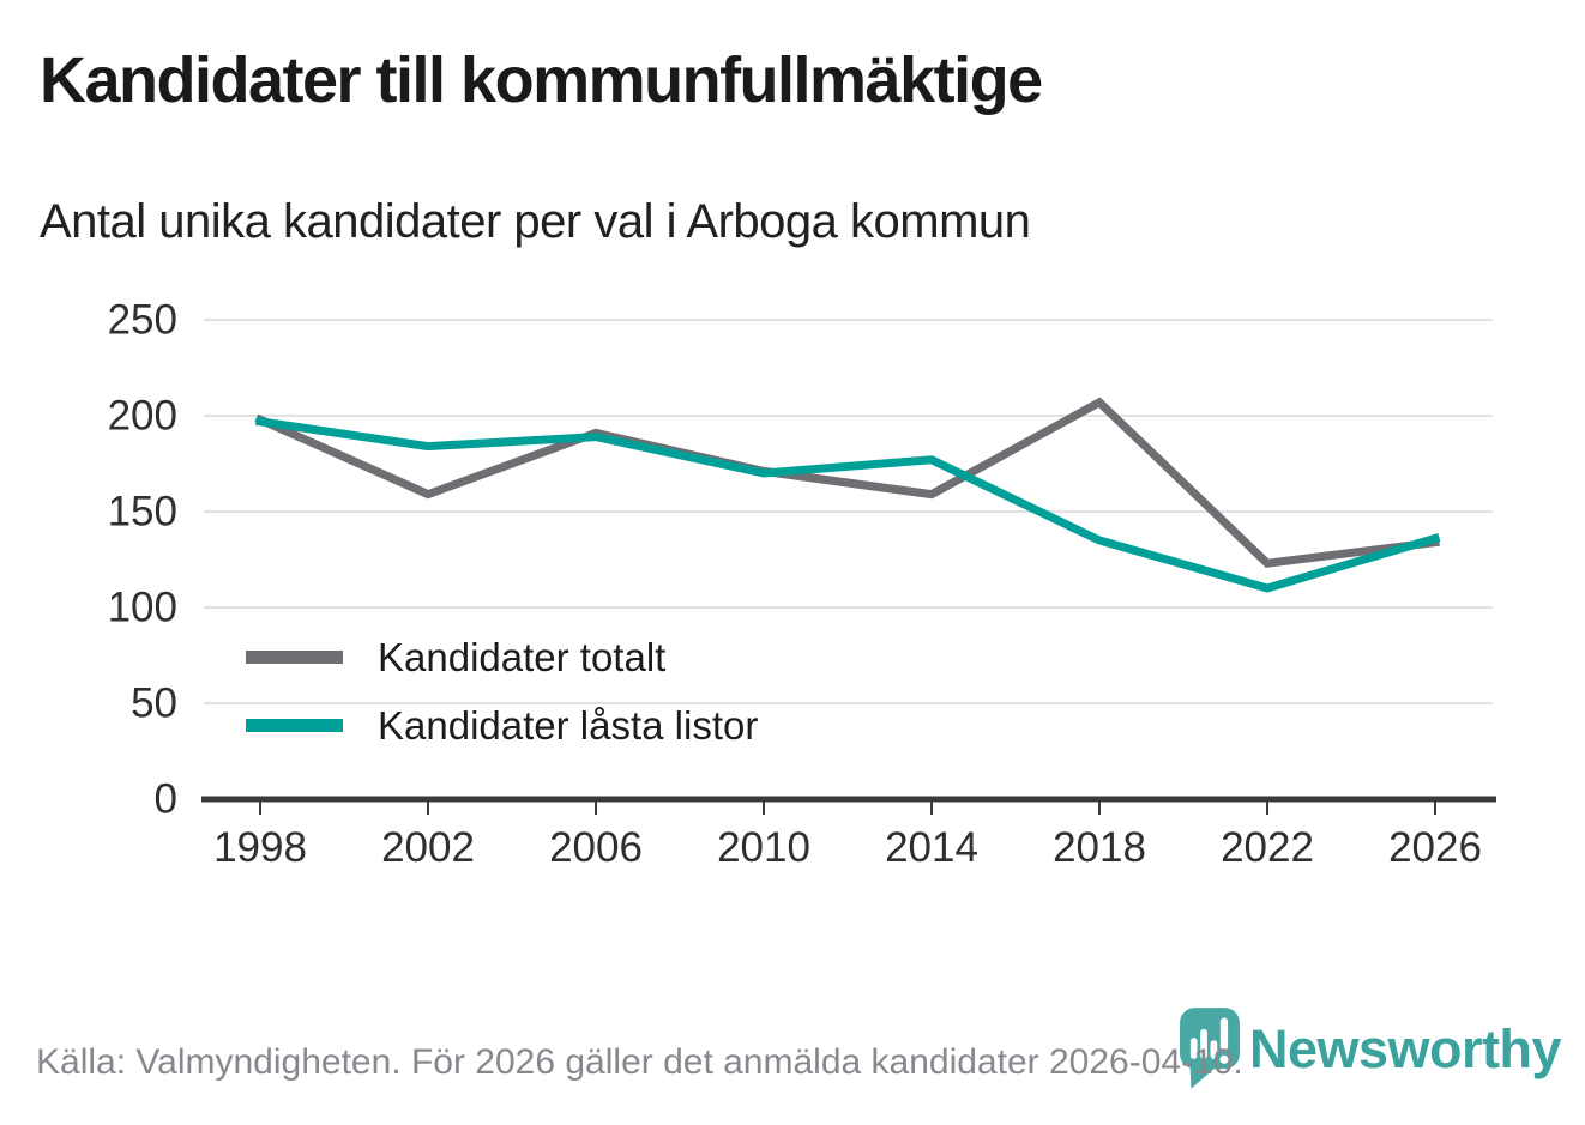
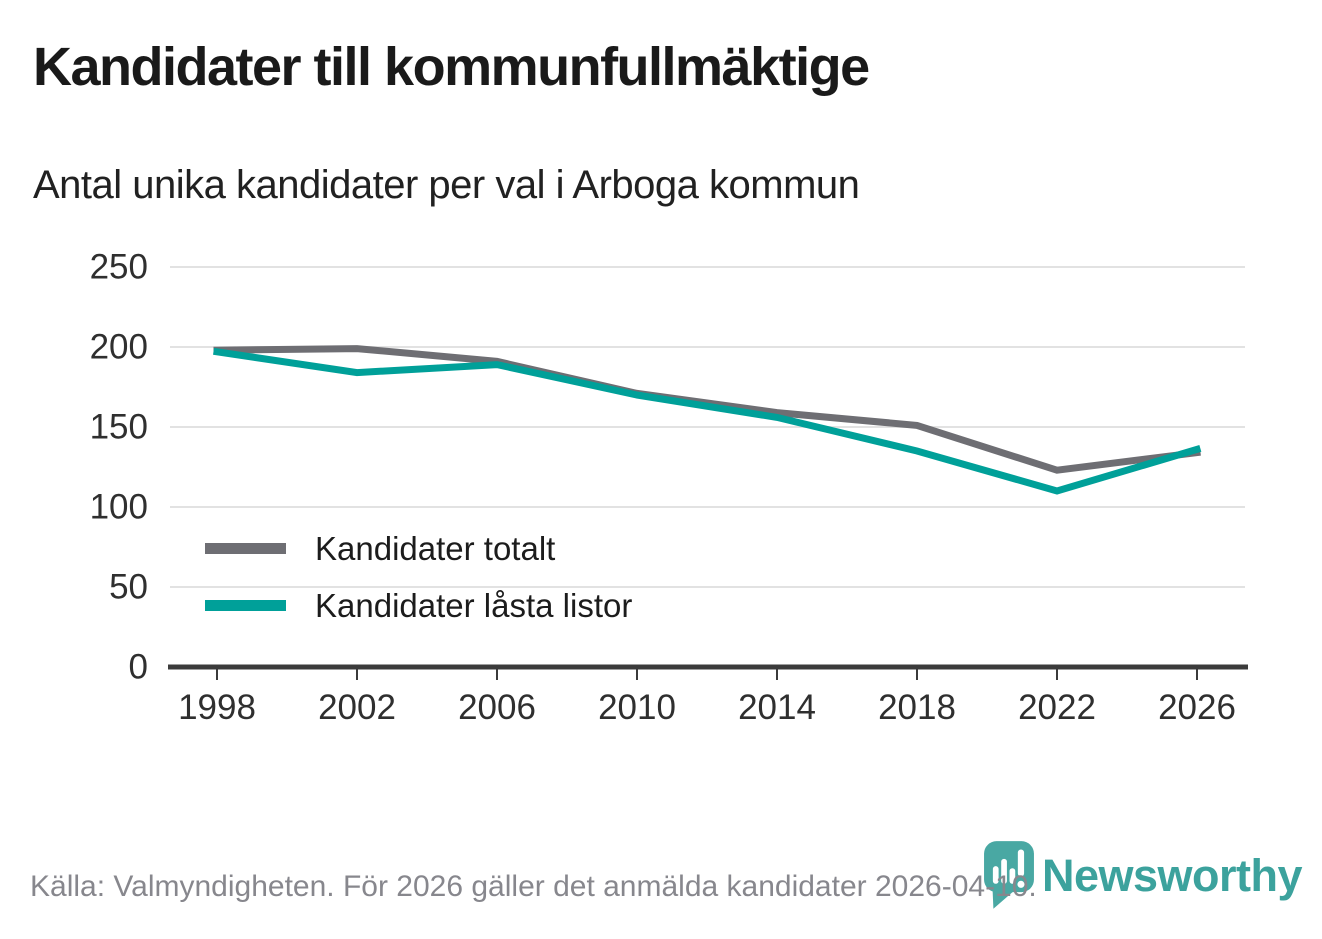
Kandidater totalt/2002: 159 -> 199
Kandidater låsta listor/2014: 177 -> 156
Kandidater totalt/2018: 207 -> 151
